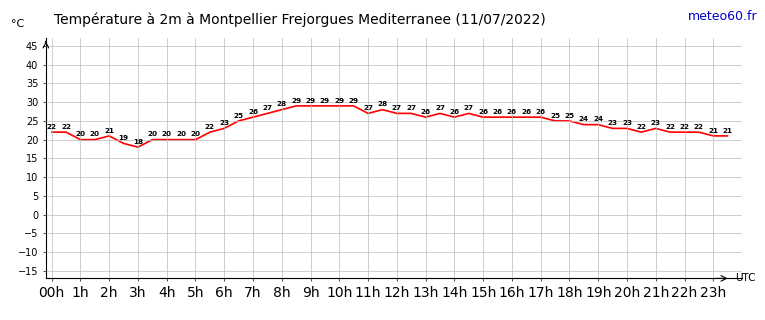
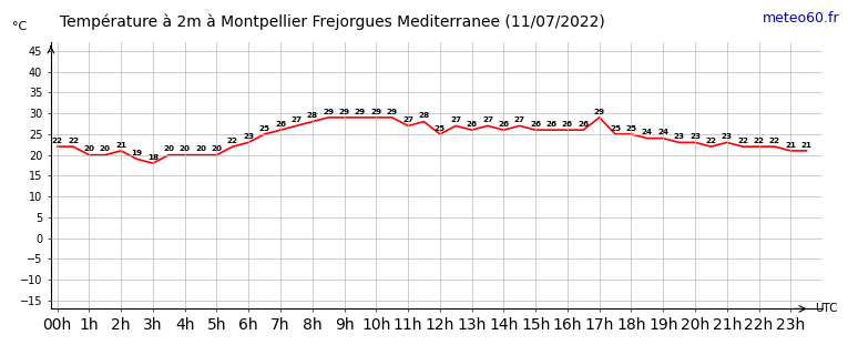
12h: 27 -> 25
17h: 26 -> 29
